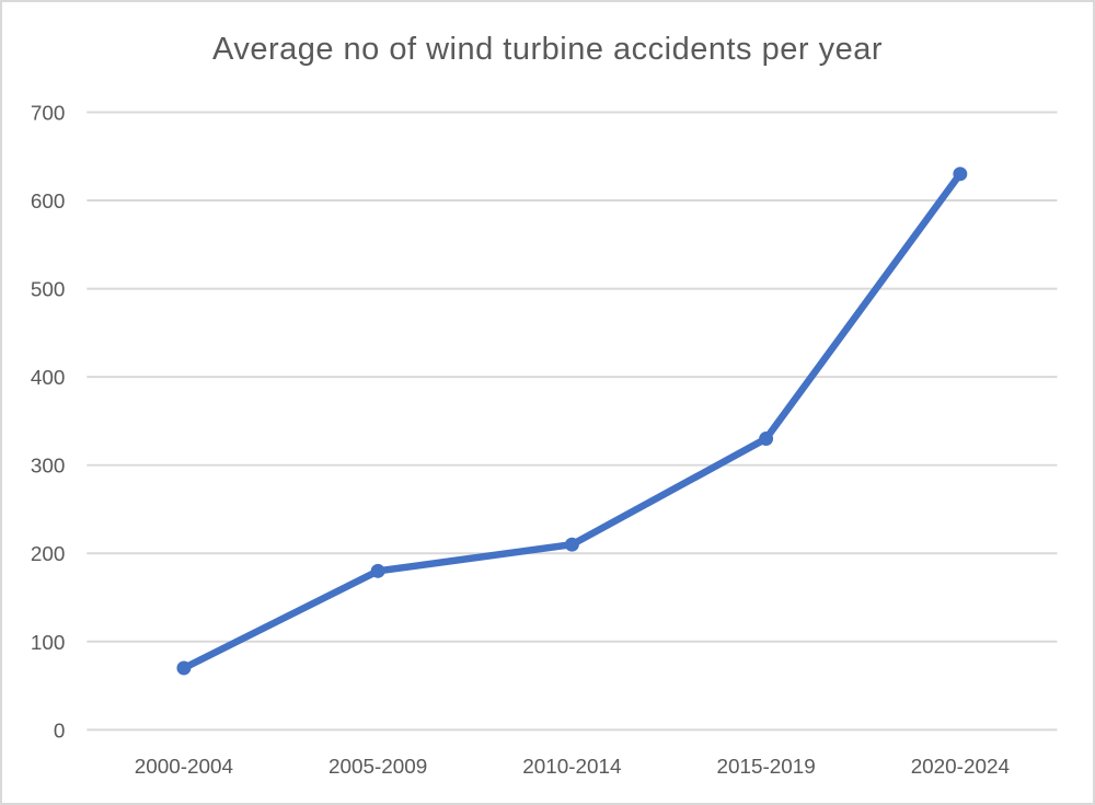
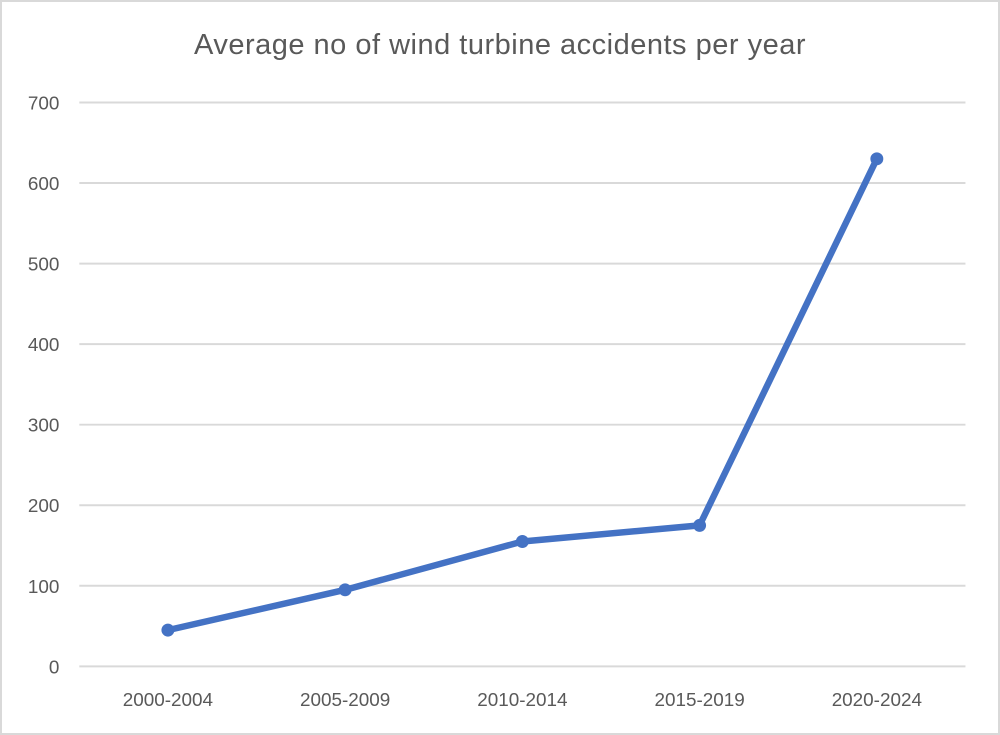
2000-2004: 70 -> 40
2005-2009: 180 -> 100
2010-2014: 210 -> 160
2015-2019: 330 -> 180
